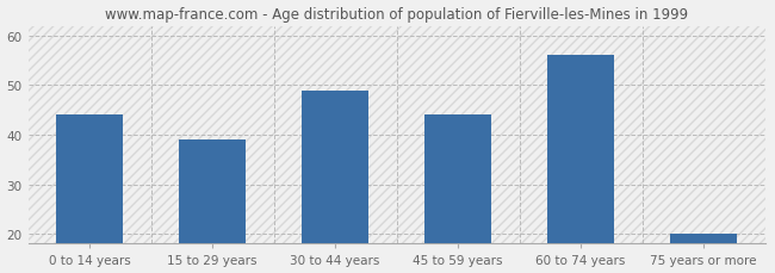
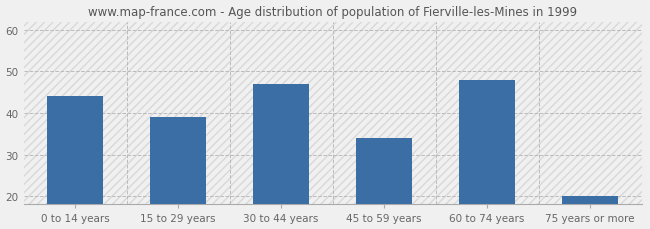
30 to 44 years: 49 -> 47
45 to 59 years: 44 -> 34
60 to 74 years: 56 -> 48
